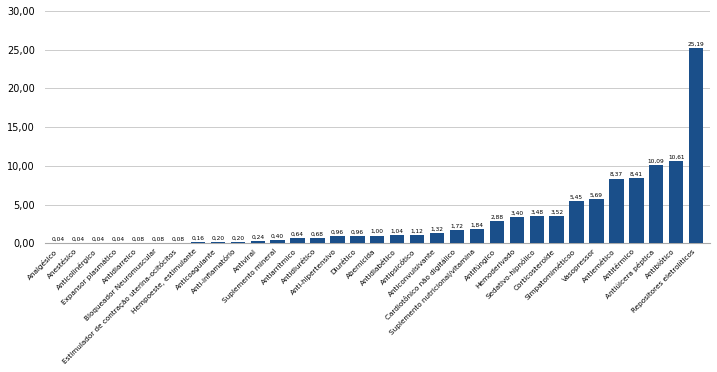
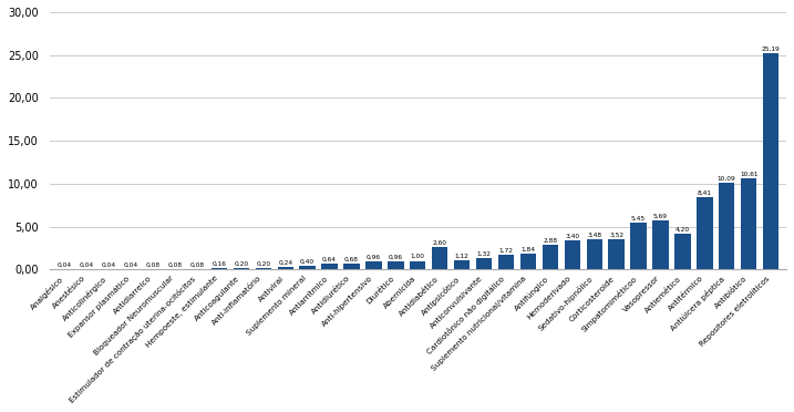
Antidiabético: 1,0 -> 2,6
Antiemético: 8,4 -> 4,2
